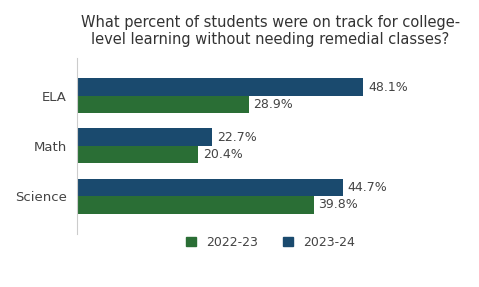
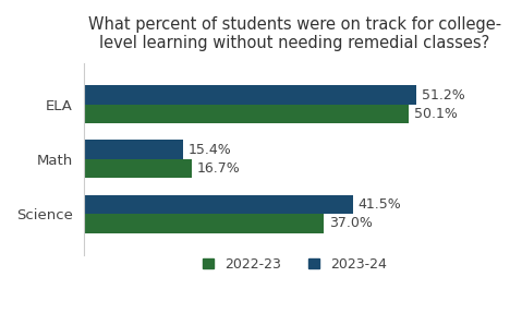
2023-24/ELA: 48.1% -> 51.2%
2022-23/ELA: 28.9% -> 50.1%
2023-24/Math: 22.7% -> 15.4%
2022-23/Math: 20.4% -> 16.7%
2023-24/Science: 44.7% -> 41.5%
2022-23/Science: 39.8% -> 37.0%
